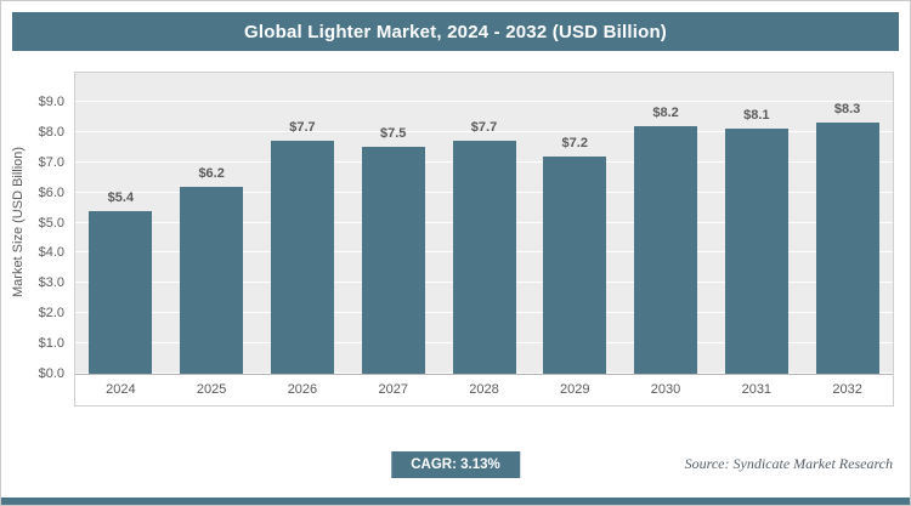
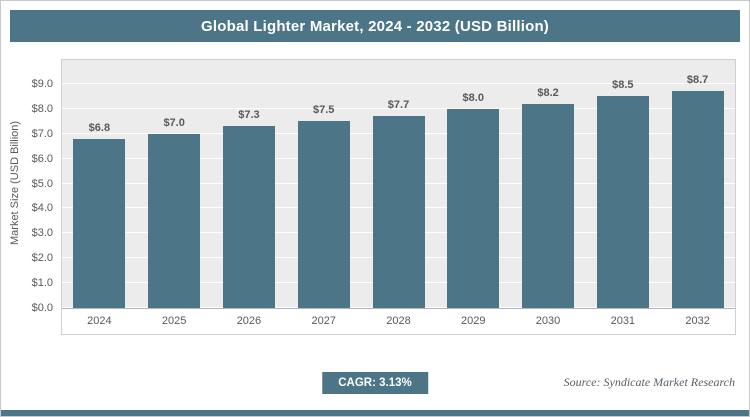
2024: $5.4 -> $6.8
2025: $6.2 -> $7.0
2026: $7.7 -> $7.3
2029: $7.2 -> $8.0
2031: $8.1 -> $8.5
2032: $8.3 -> $8.7
